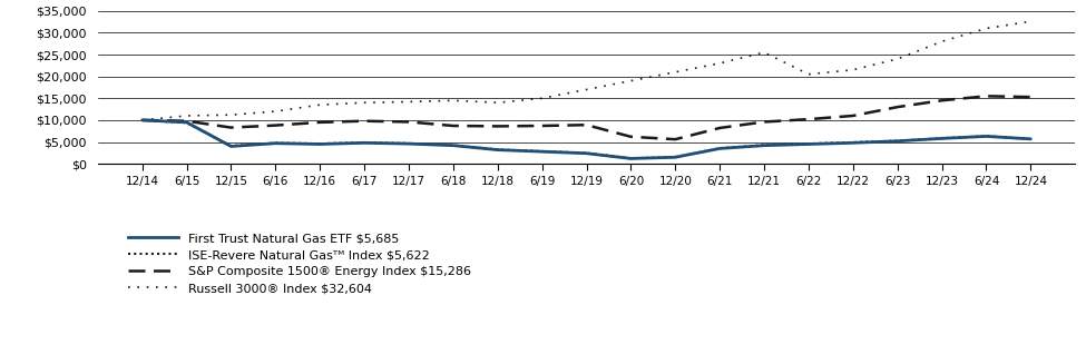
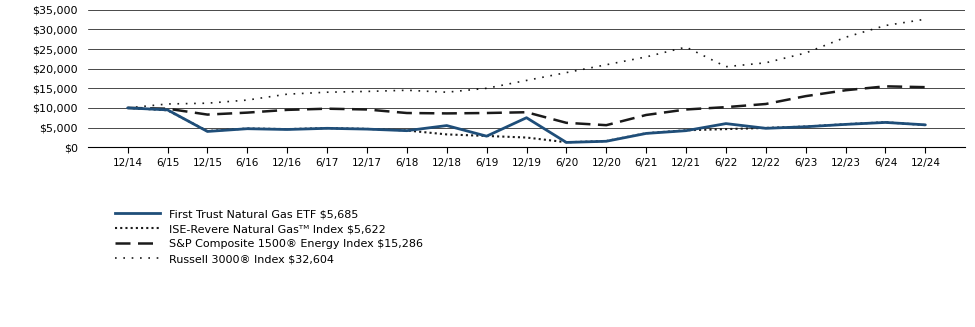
First Trust Natural Gas ETF $5,685/12/18: $3,200 -> $5,500
First Trust Natural Gas ETF $5,685/12/19: $2,400 -> $7,500
First Trust Natural Gas ETF $5,685/6/22: $4,500 -> $6,000
